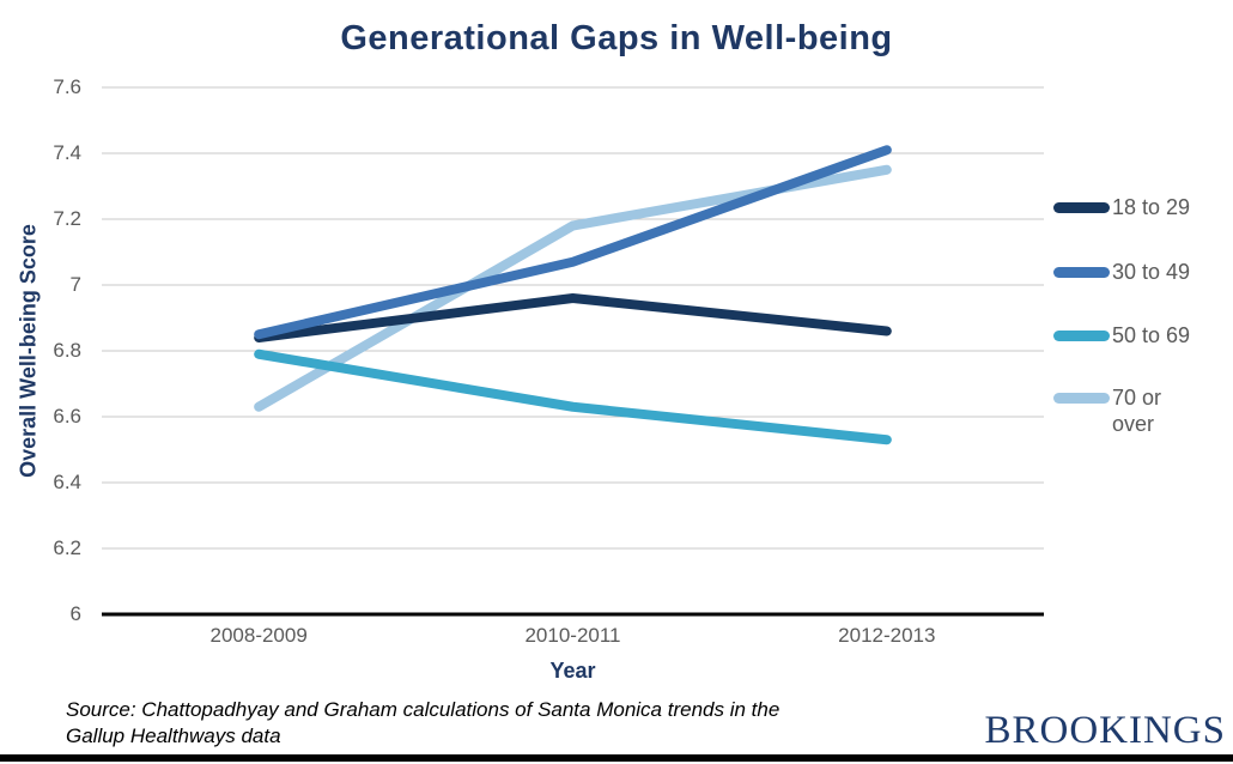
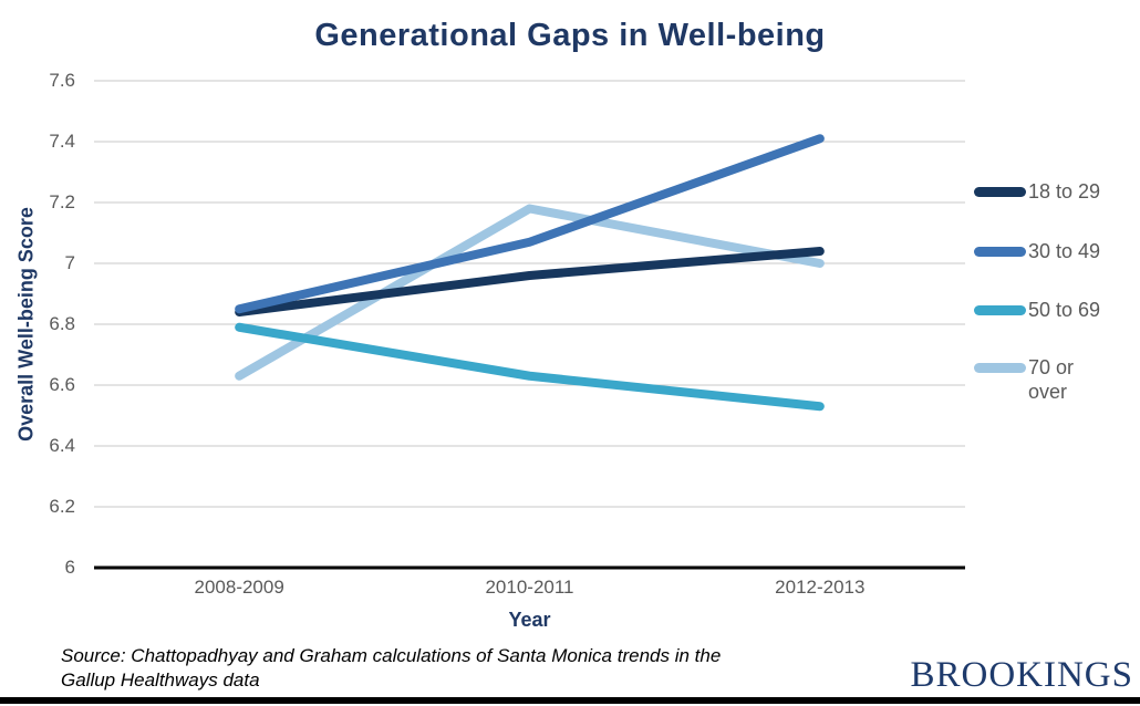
18 to 29/2012-2013: 6.86 -> 7.04
70 or over/2012-2013: 7.35 -> 7.00
